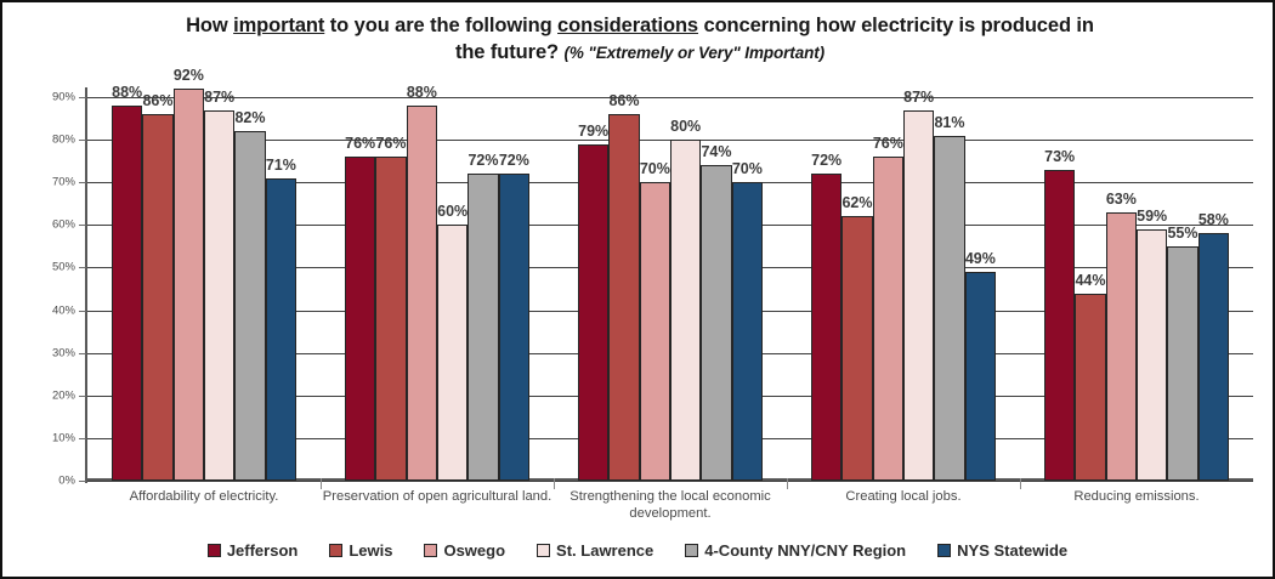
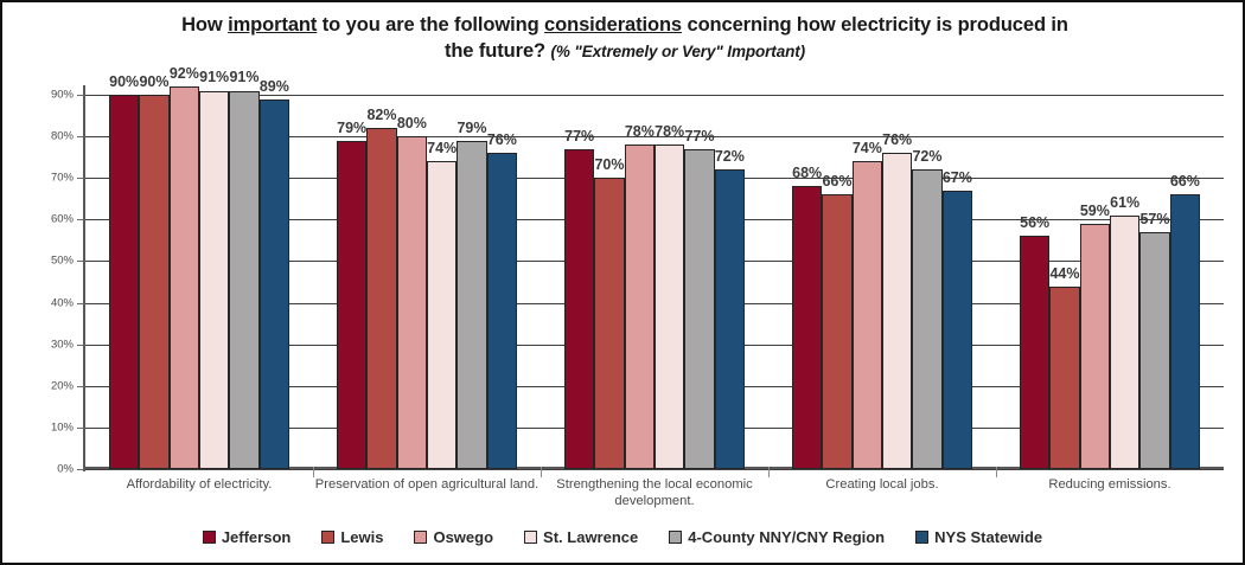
Jefferson/Affordability of electricity.: 88% -> 90%
Lewis/Affordability of electricity.: 86% -> 90%
St. Lawrence/Affordability of electricity.: 87% -> 91%
4-County NNY/CNY Region/Affordability of electricity.: 82% -> 91%
NYS Statewide/Affordability of electricity.: 71% -> 89%
Jefferson/Preservation of open agricultural land.: 76% -> 79%
Lewis/Preservation of open agricultural land.: 76% -> 82%
Oswego/Preservation of open agricultural land.: 88% -> 80%
St. Lawrence/Preservation of open agricultural land.: 60% -> 74%
4-County NNY/CNY Region/Preservation of open agricultural land.: 72% -> 79%
NYS Statewide/Preservation of open agricultural land.: 72% -> 76%
Jefferson/Strengthening the local economic development.: 79% -> 77%
Lewis/Strengthening the local economic development.: 86% -> 70%
Oswego/Strengthening the local economic development.: 70% -> 78%
St. Lawrence/Strengthening the local economic development.: 80% -> 78%
4-County NNY/CNY Region/Strengthening the local economic development.: 74% -> 77%
NYS Statewide/Strengthening the local economic development.: 70% -> 72%
Jefferson/Creating local jobs.: 72% -> 68%
Lewis/Creating local jobs.: 62% -> 66%
Oswego/Creating local jobs.: 76% -> 74%
St. Lawrence/Creating local jobs.: 87% -> 76%
4-County NNY/CNY Region/Creating local jobs.: 81% -> 72%
NYS Statewide/Creating local jobs.: 49% -> 67%
Jefferson/Reducing emissions.: 73% -> 56%
Oswego/Reducing emissions.: 63% -> 59%
St. Lawrence/Reducing emissions.: 59% -> 61%
4-County NNY/CNY Region/Reducing emissions.: 55% -> 57%
NYS Statewide/Reducing emissions.: 58% -> 66%
